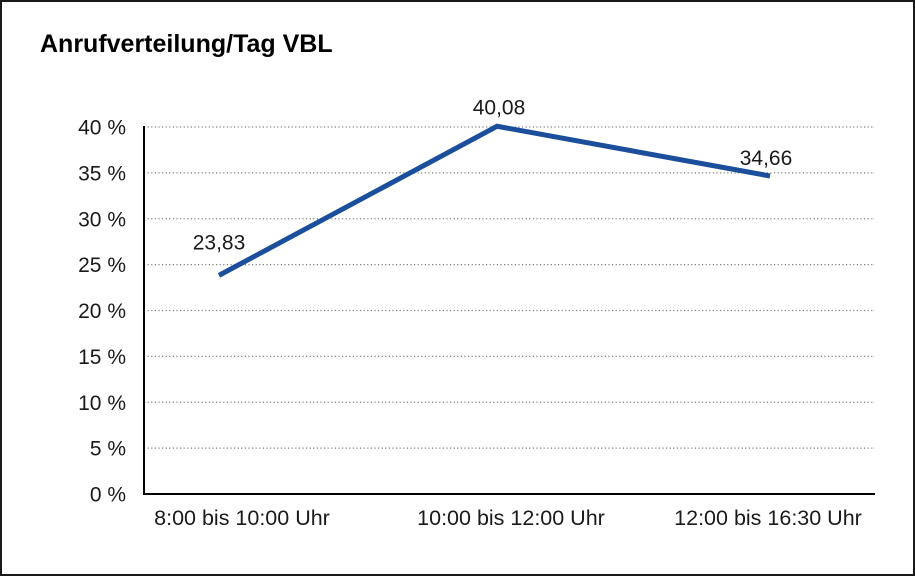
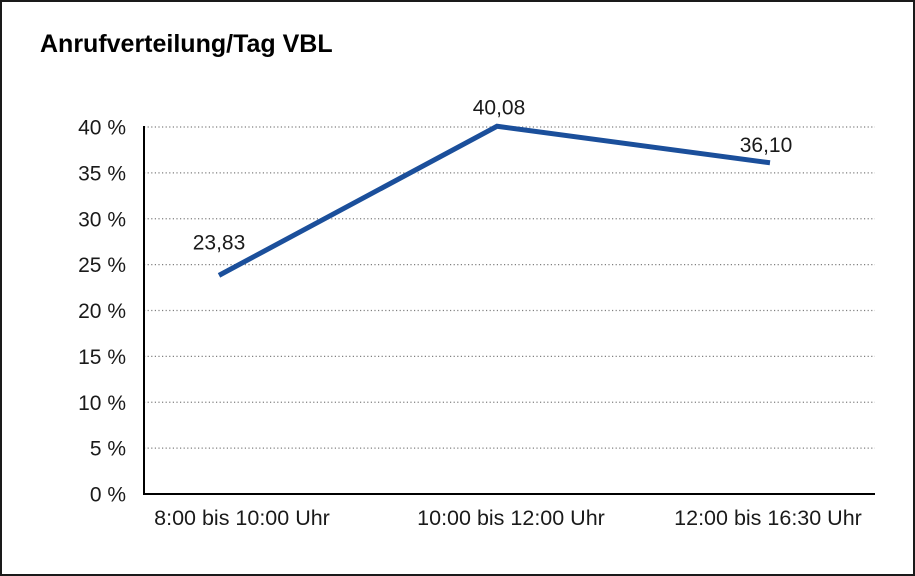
12:00 bis 16:30 Uhr: 34,66 -> 36,10
